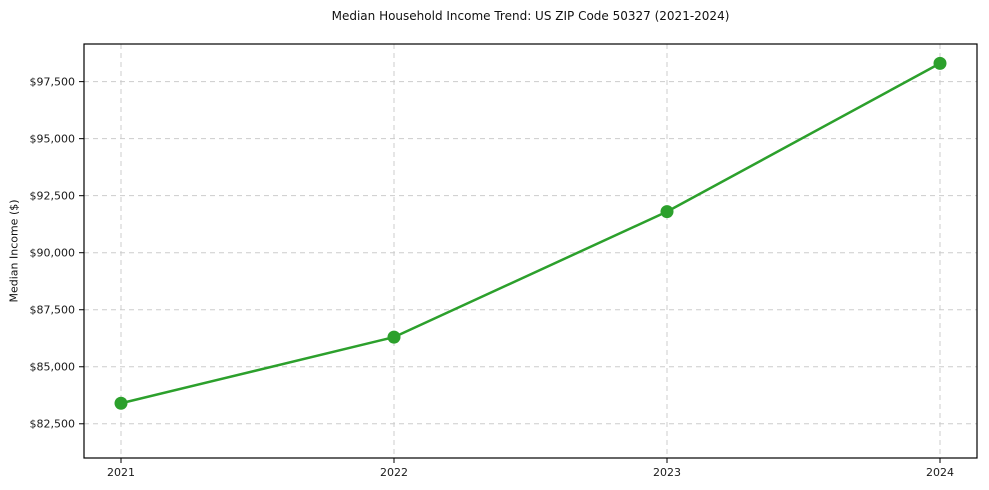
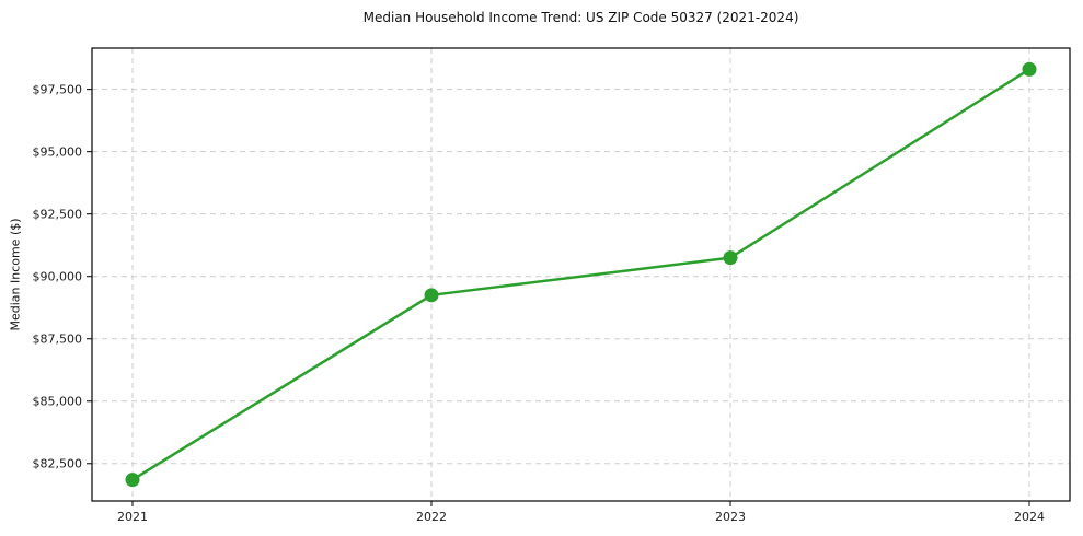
2021: $83400 -> $81800
2022: $86300 -> $89200
2023: $91800 -> $90800
